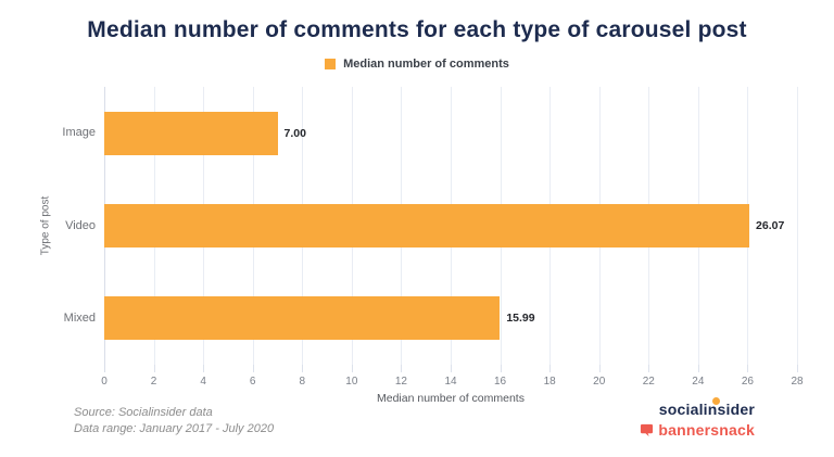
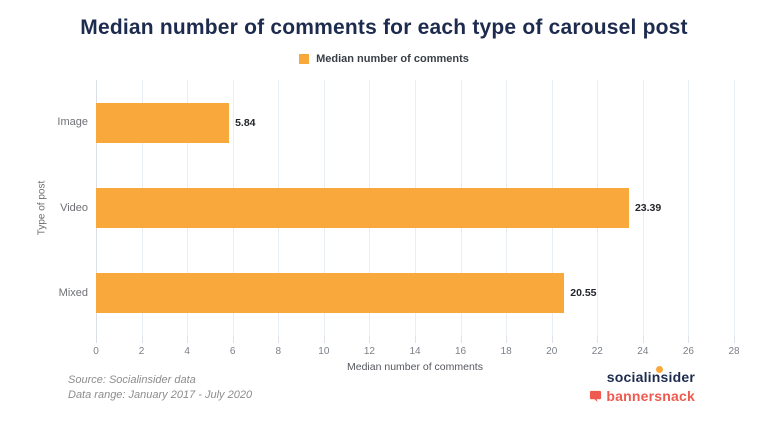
Image: 7.00 -> 5.84
Video: 26.07 -> 23.39
Mixed: 15.99 -> 20.55
